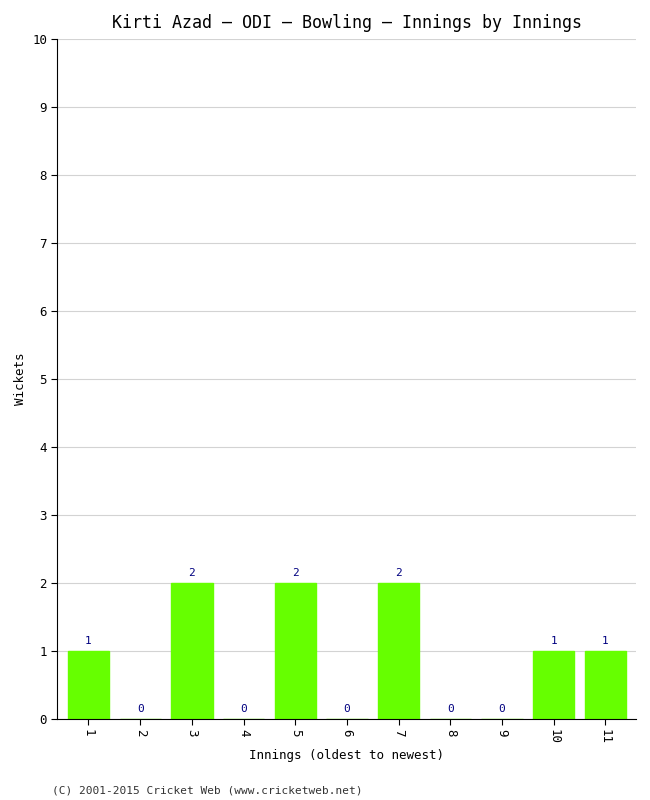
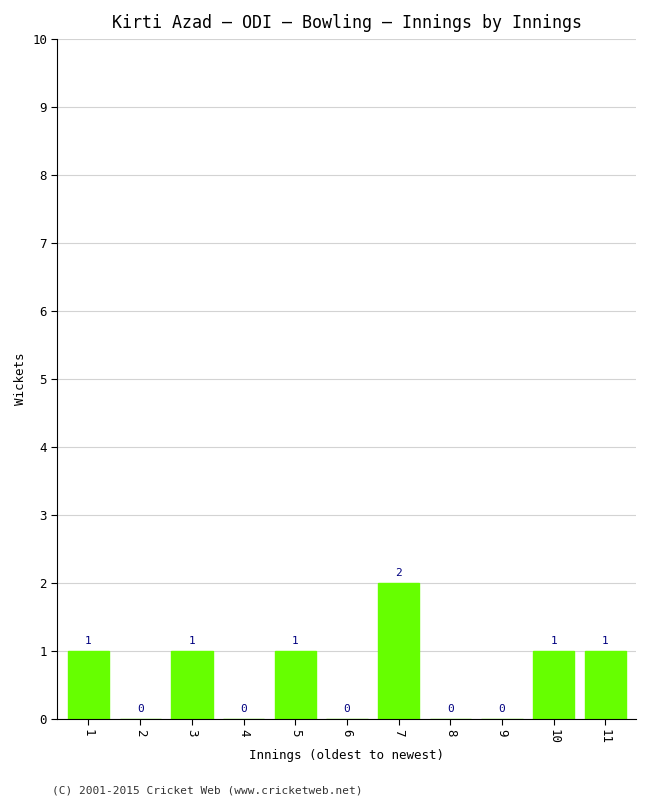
3: 2 -> 1
5: 2 -> 1
